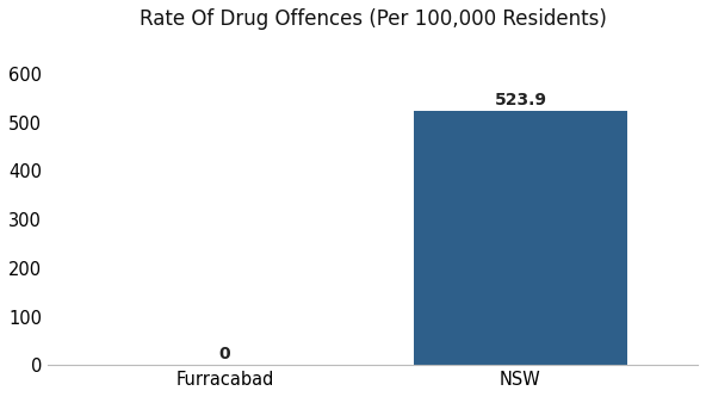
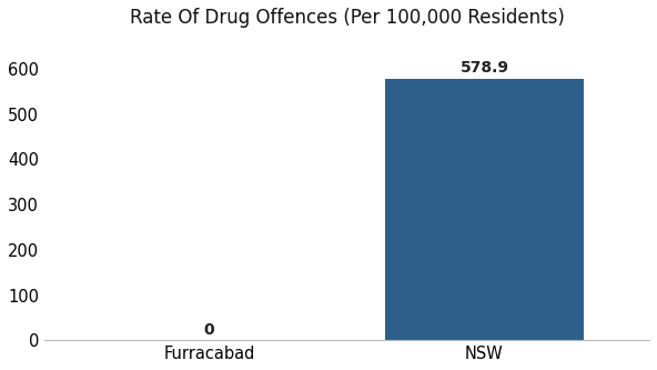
NSW: 523.9 -> 578.9
